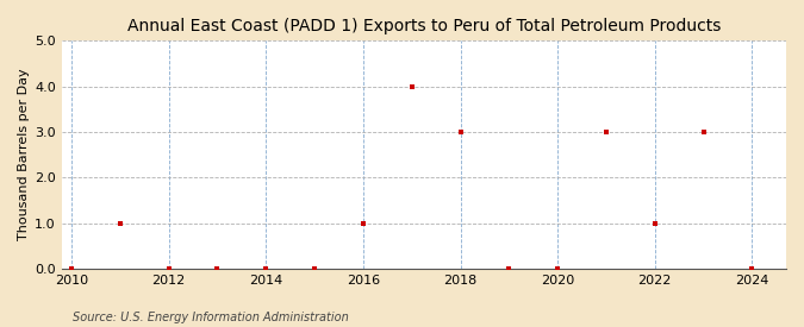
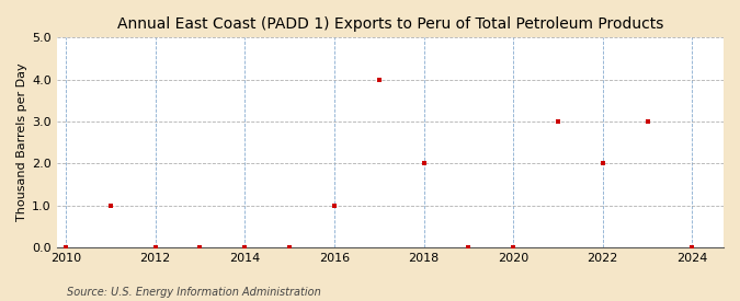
2018: 3 -> 2
2022: 1 -> 2
